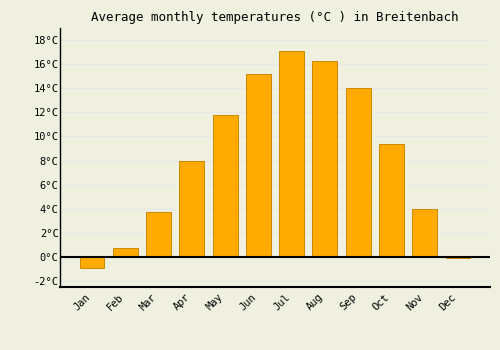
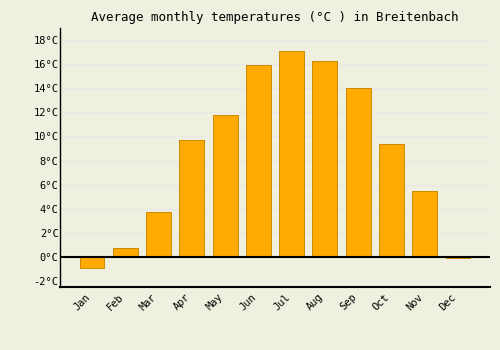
Apr: 8.0°C -> 9.7°C
Jun: 15.2°C -> 15.9°C
Nov: 4.0°C -> 5.5°C
